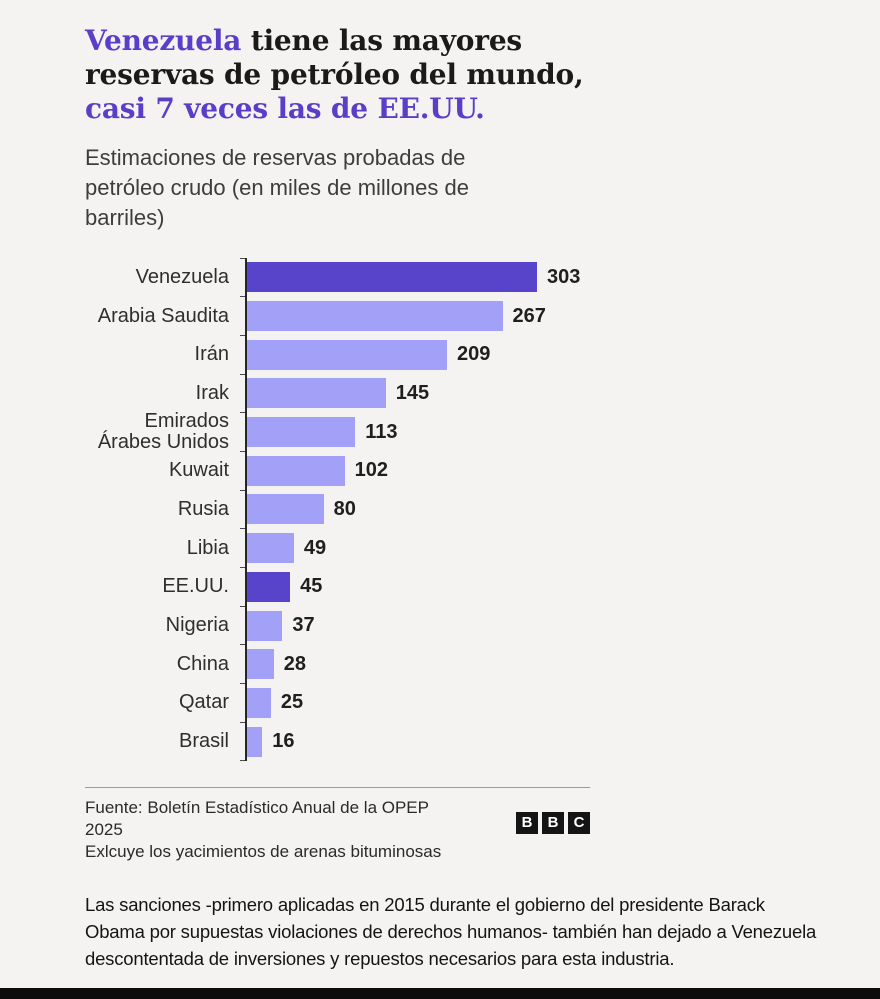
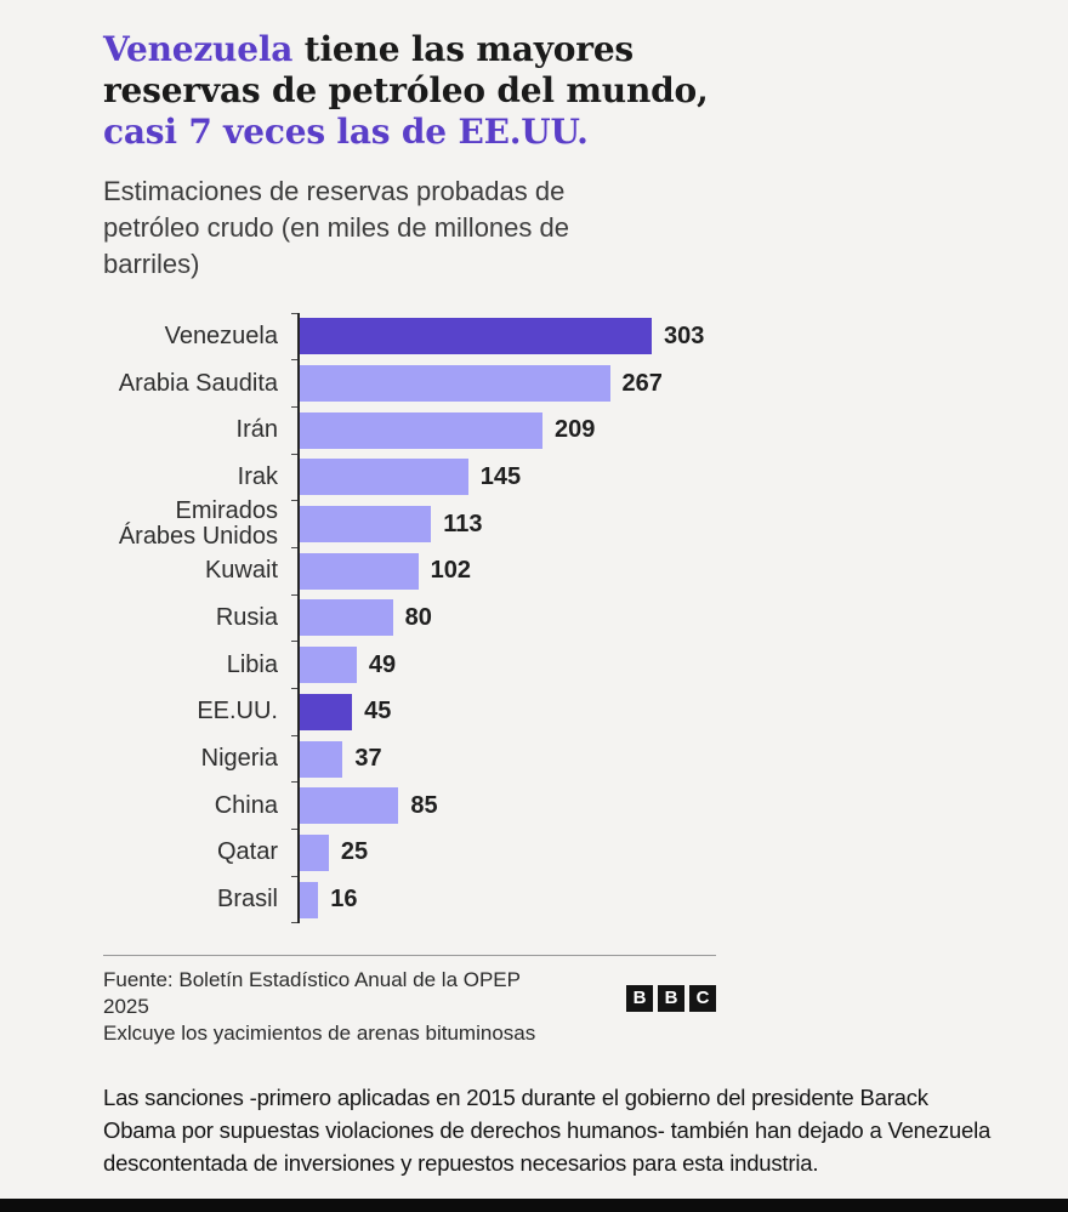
China: 28 -> 85
